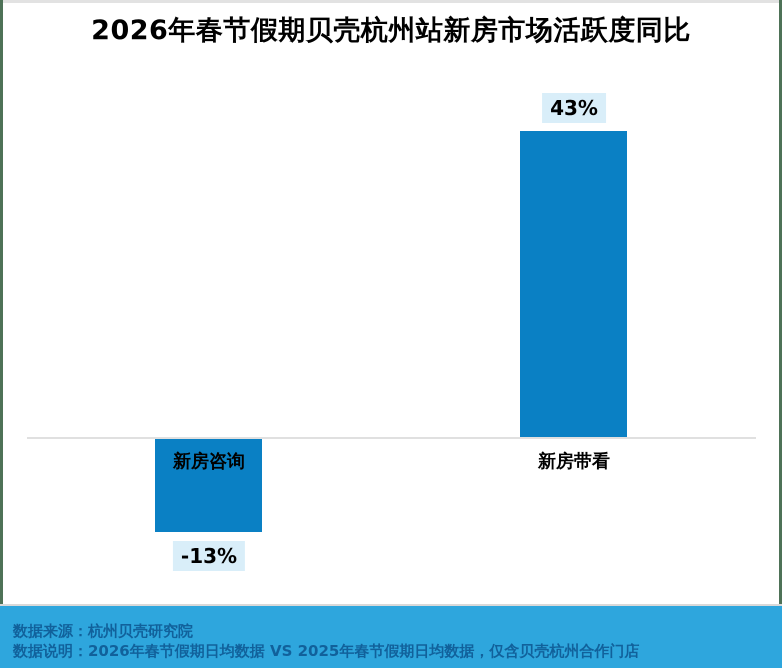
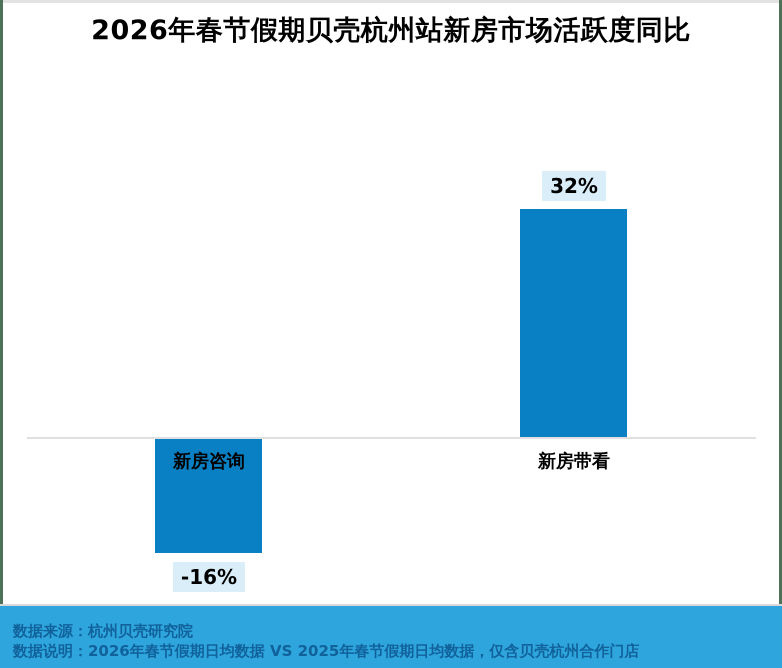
新房咨询: -13% -> -16%
新房带看: 43% -> 32%
